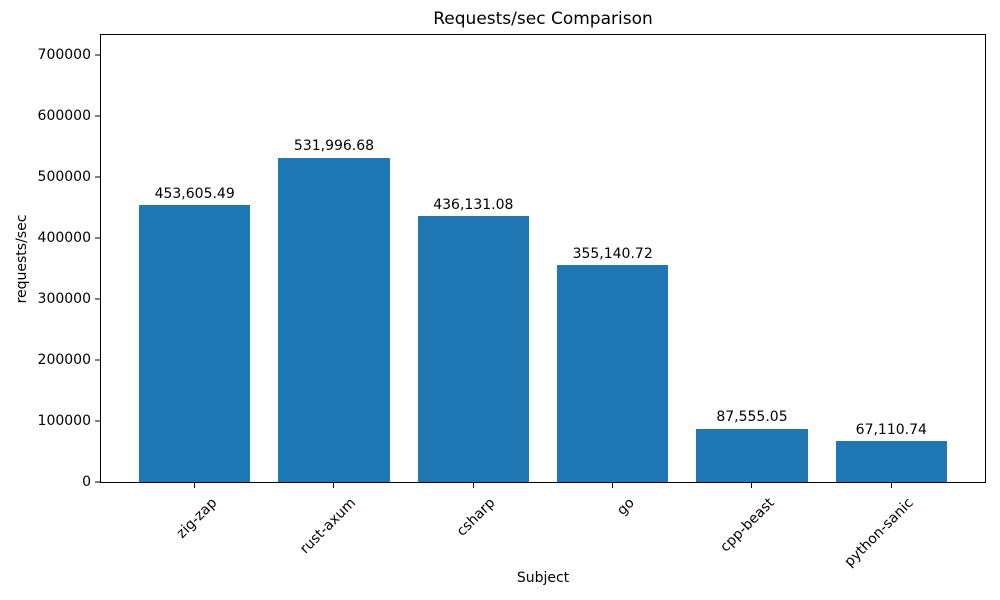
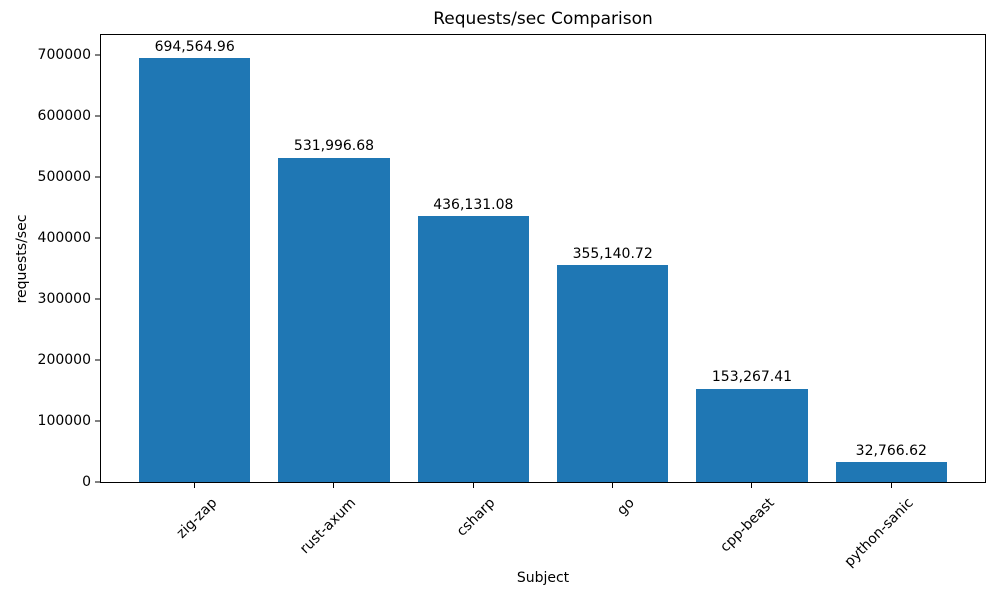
zig-zap: 453,605.49 -> 694,564.96
cpp-beast: 87,555.05 -> 153,267.41
python-sanic: 67,110.74 -> 32,766.62
